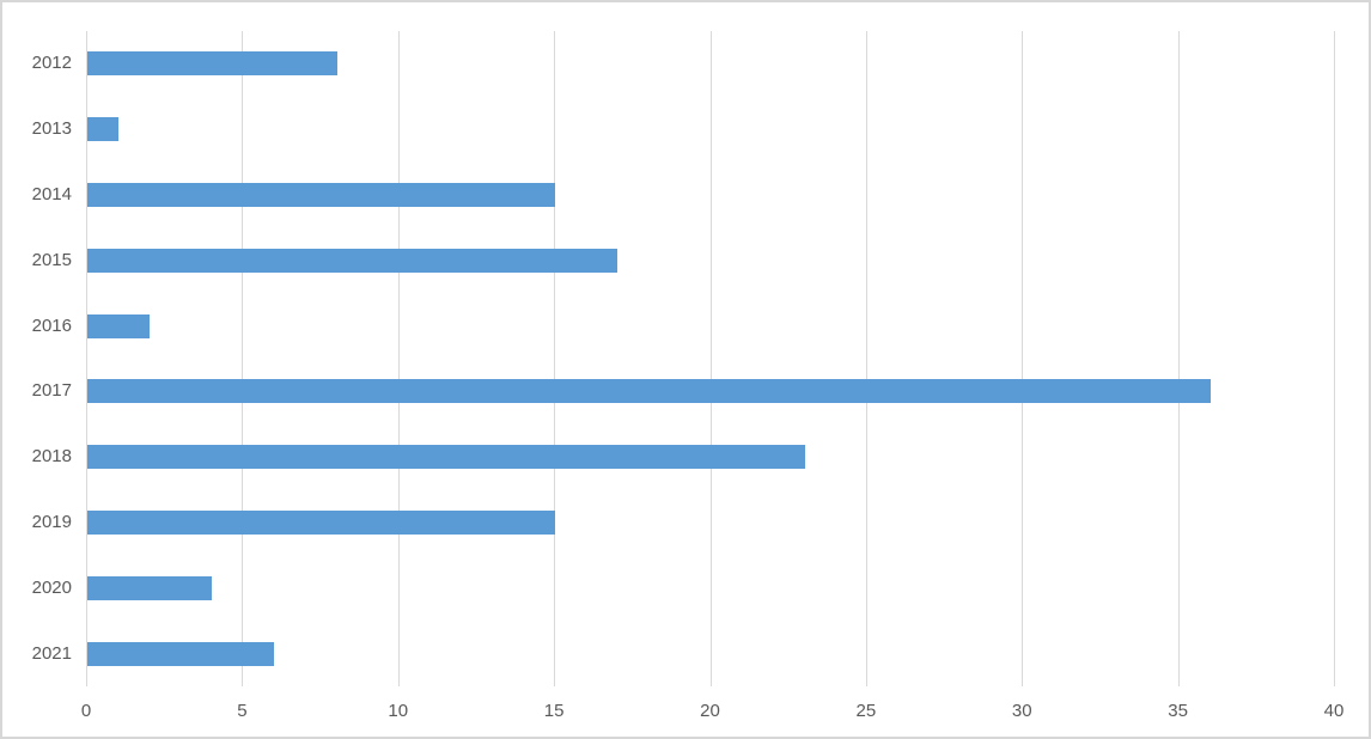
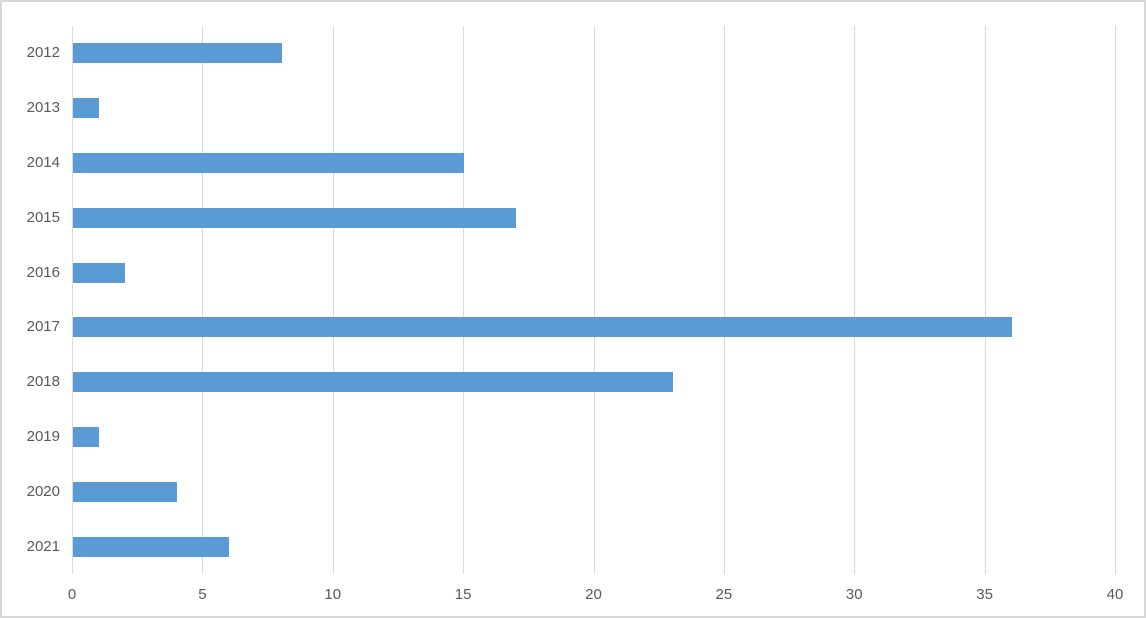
2019: 15 -> 1
